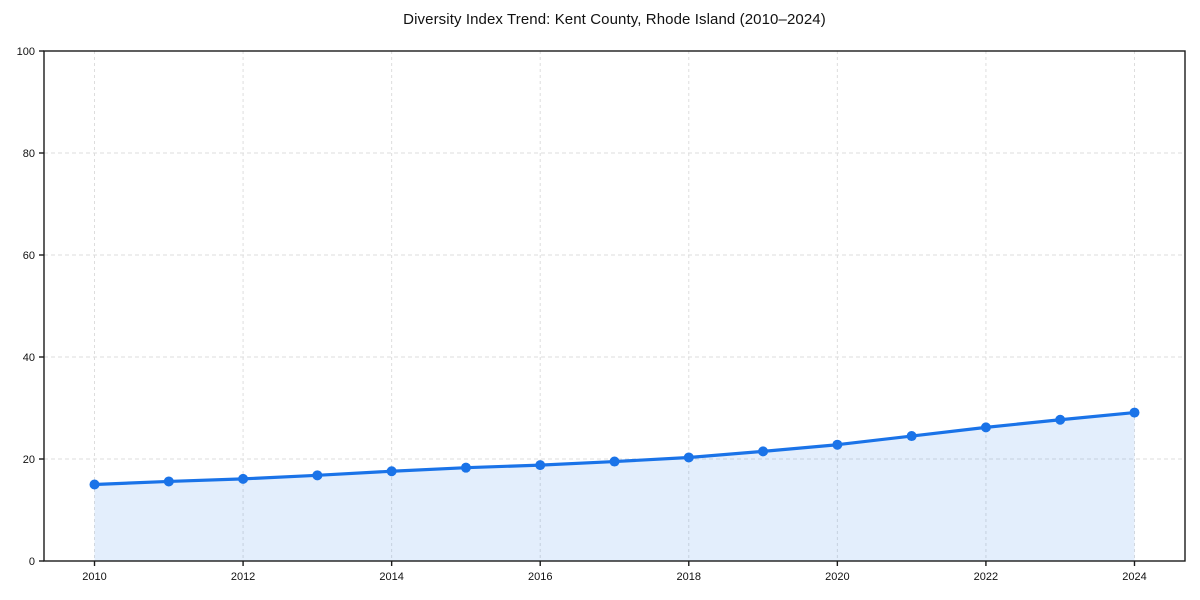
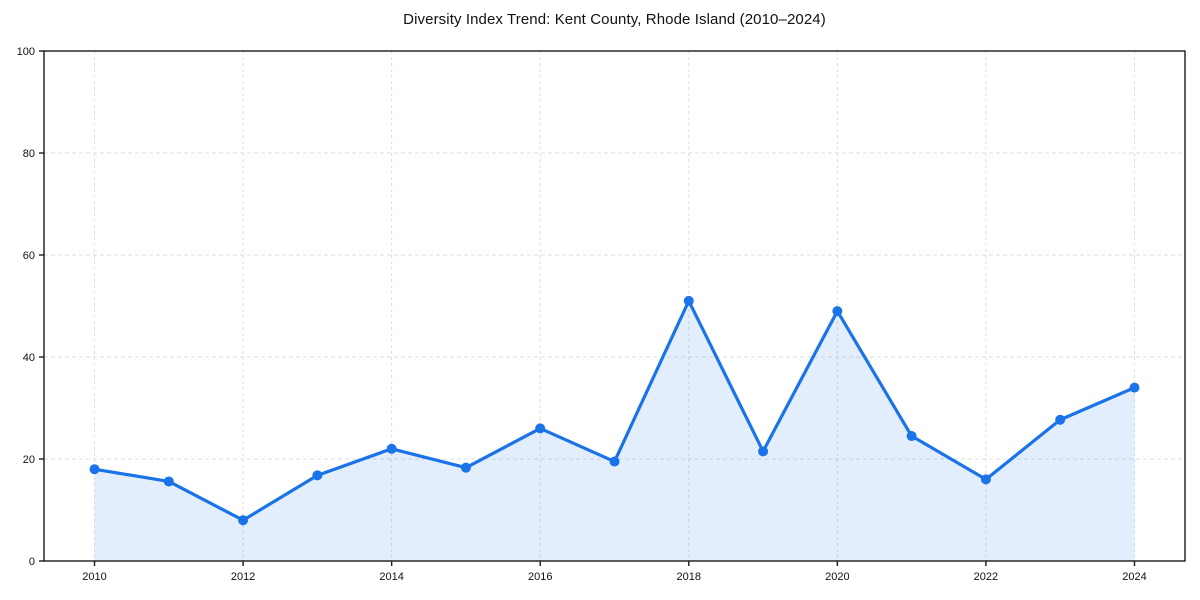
2010: 15 -> 18
2012: 16 -> 8
2014: 18 -> 22
2016: 19 -> 26
2018: 20 -> 51
2020: 23 -> 49
2022: 26 -> 16
2024: 29 -> 34
